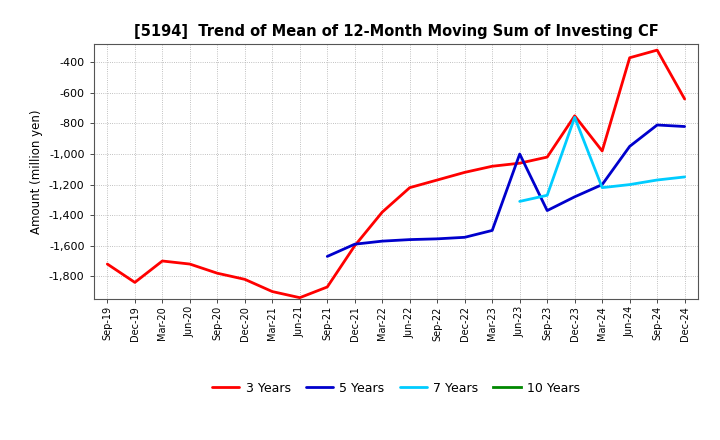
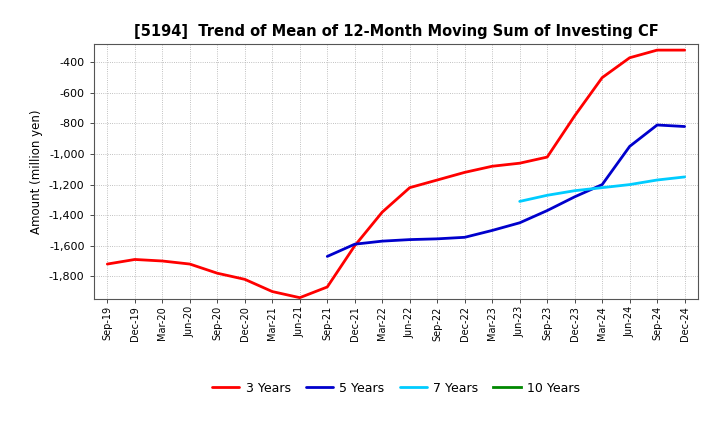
3 Years/Dec-19: -1,840 -> -1,690
5 Years/Jun-23: -1,000 -> -1,450
7 Years/Dec-23: -760 -> -1,240
3 Years/Mar-24: -980 -> -500
3 Years/Dec-24: -640 -> -320
